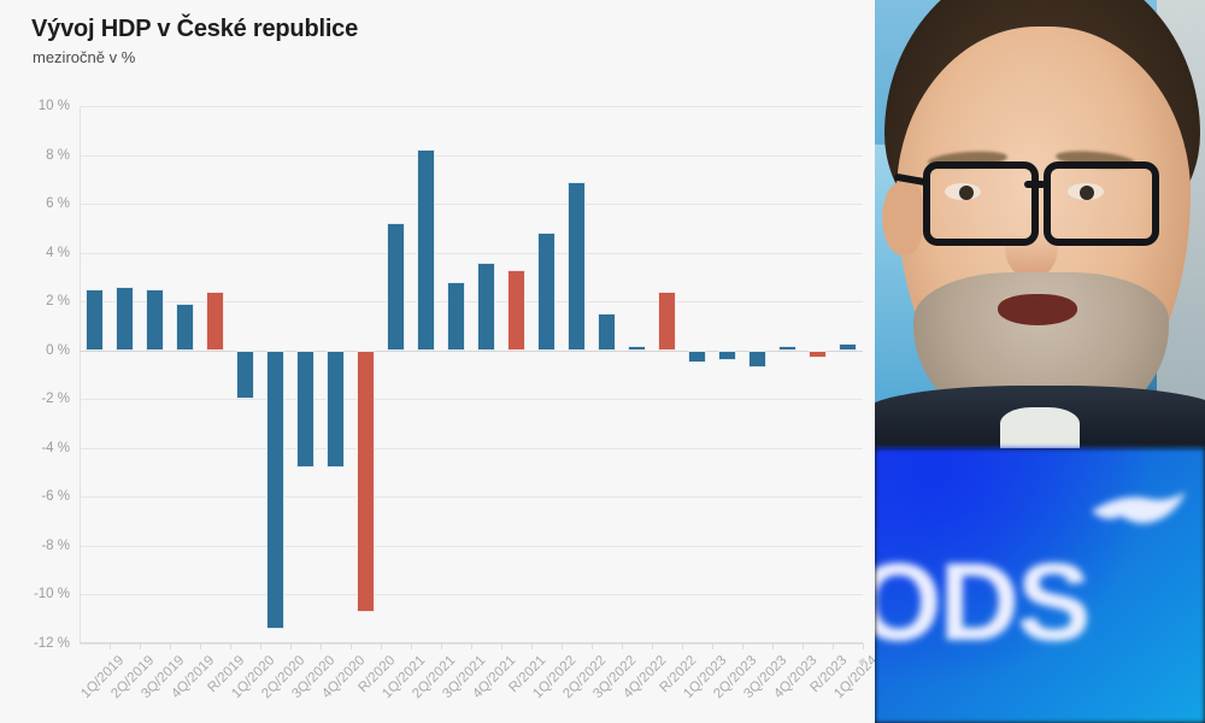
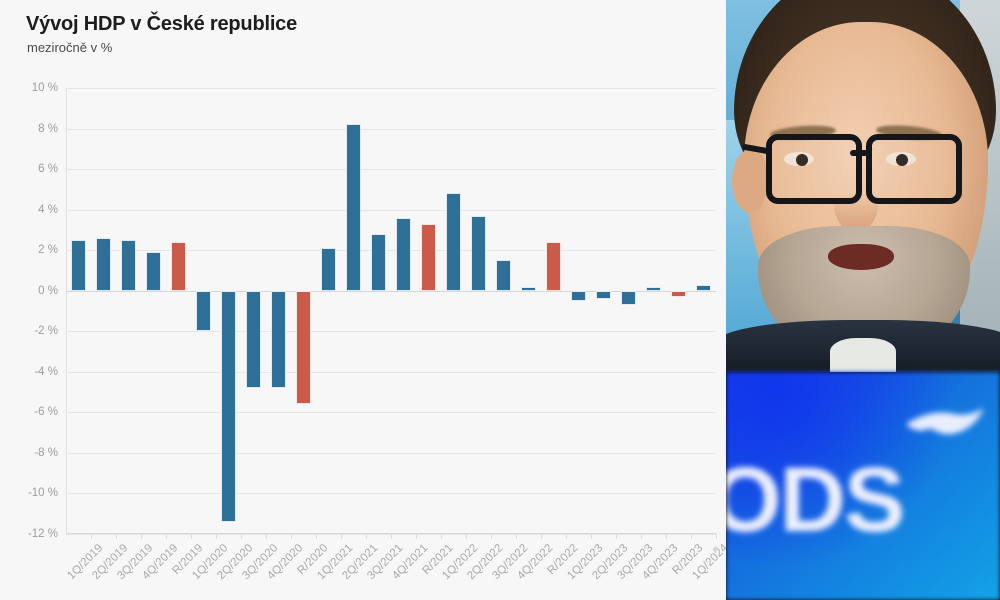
R/2020: -10.7% -> -5.6%
1Q/2021: 5.2% -> 2.1%
2Q/2022: 6.9% -> 3.7%
